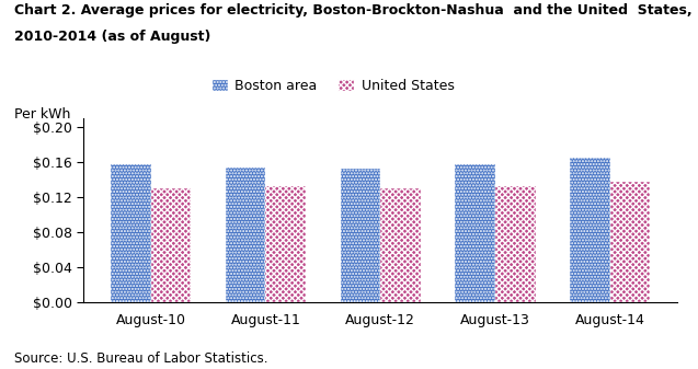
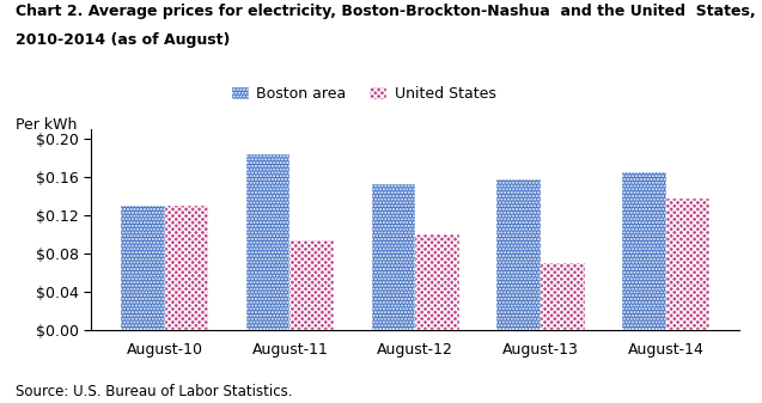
Boston area/August-10: $0.157 -> $0.130
Boston area/August-11: $0.154 -> $0.184
United States/August-11: $0.132 -> $0.094
United States/August-12: $0.130 -> $0.100
United States/August-13: $0.133 -> $0.070
